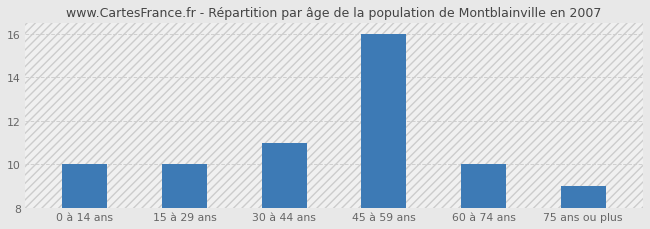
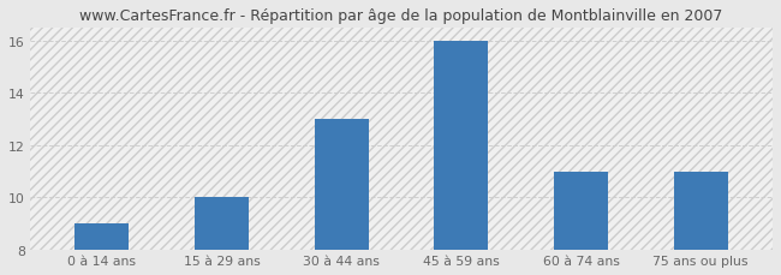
0 à 14 ans: 10 -> 9
30 à 44 ans: 11 -> 13
60 à 74 ans: 10 -> 11
75 ans ou plus: 9 -> 11
